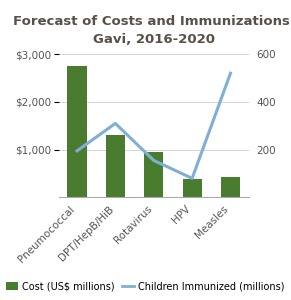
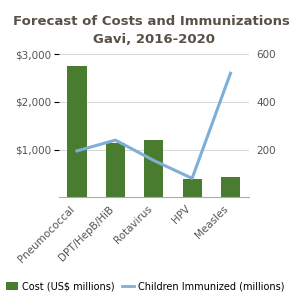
Cost (US$ millions)/DPT/HepB/HiB: $1,300 -> $1,150
Children Immunized (millions)/DPT/HepB/HiB: 310 -> 240
Cost (US$ millions)/Rotavirus: $950 -> $1,200
